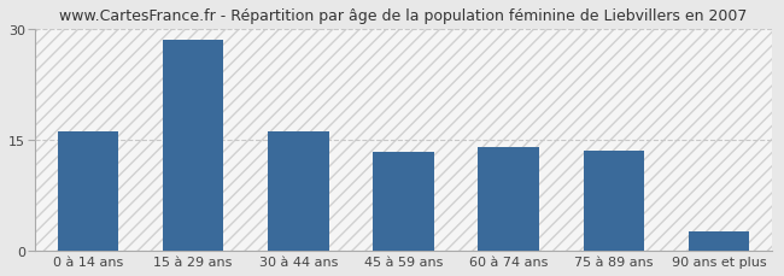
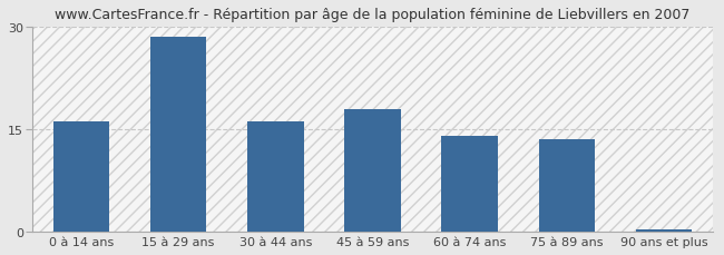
45 à 59 ans: 13.4 -> 18.0
90 ans et plus: 2.6 -> 0.2
